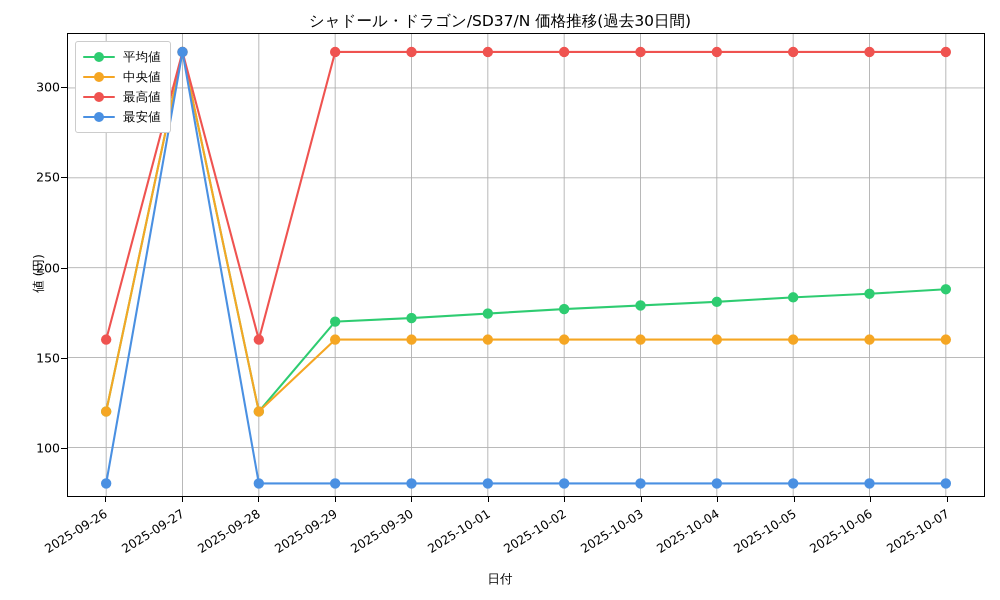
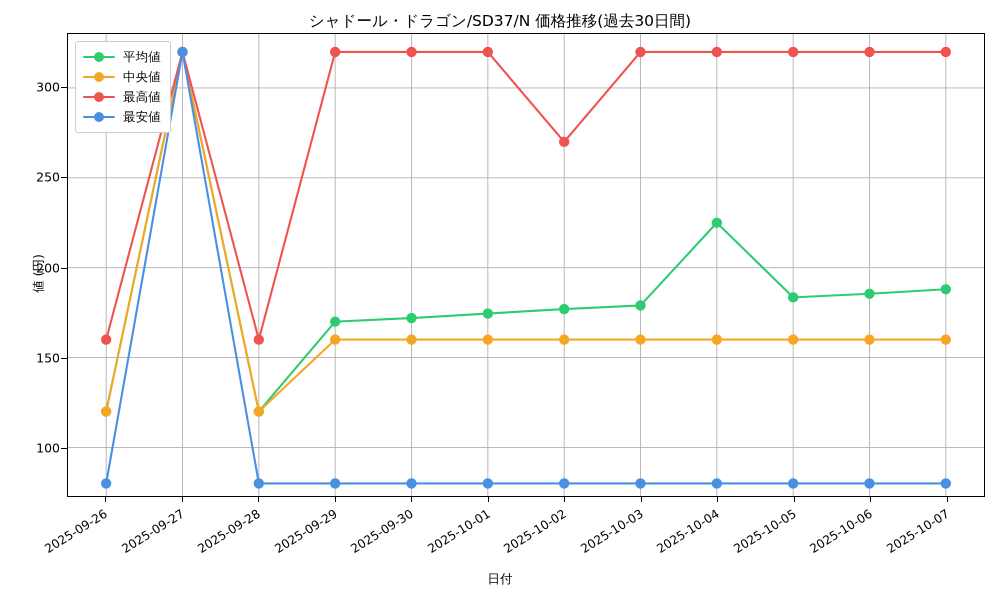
最高値/2025-10-02: 320 -> 270
平均値/2025-10-04: 181 -> 225
